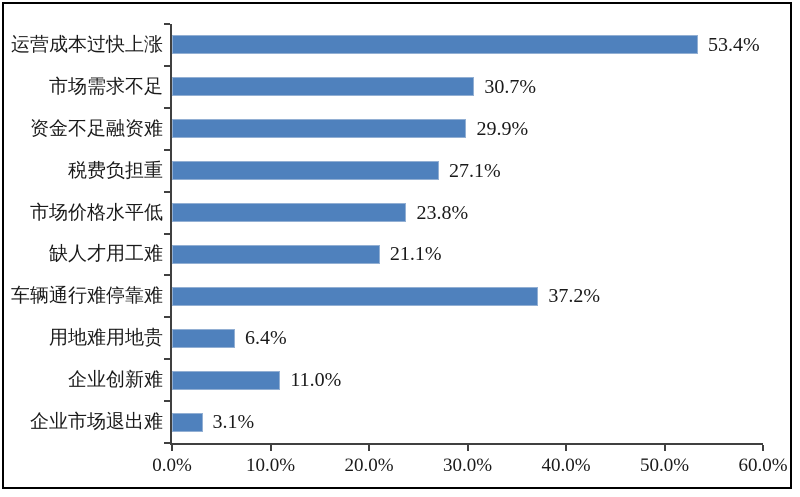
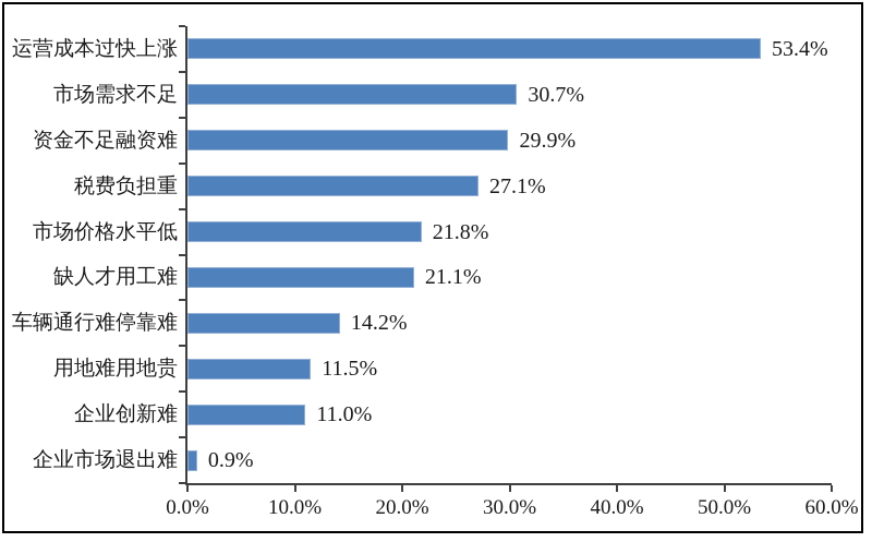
市场价格水平低: 23.8% -> 21.8%
车辆通行难停靠难: 37.2% -> 14.2%
用地难用地贵: 6.4% -> 11.5%
企业市场退出难: 3.1% -> 0.9%
